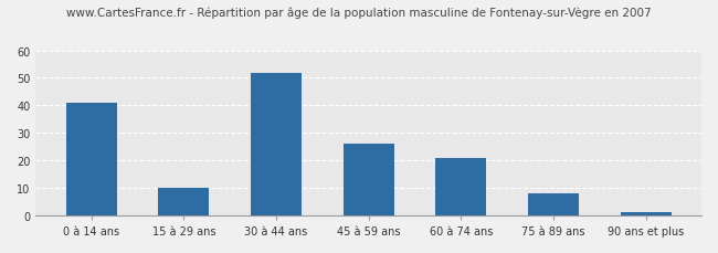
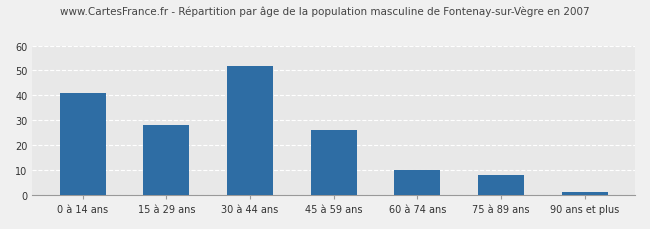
15 à 29 ans: 10 -> 28
60 à 74 ans: 21 -> 10
